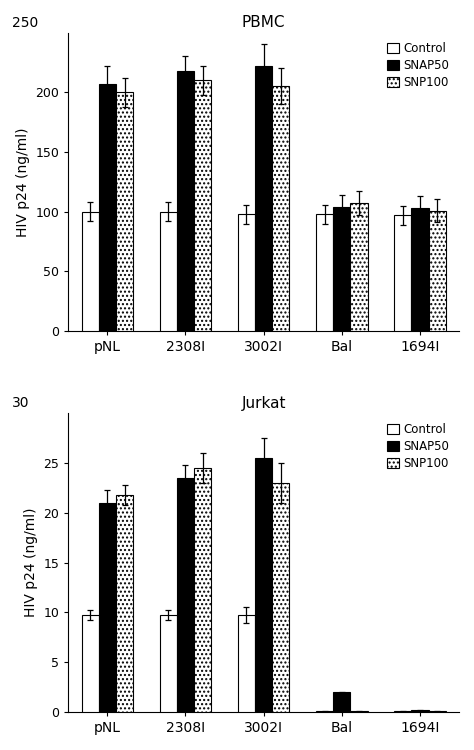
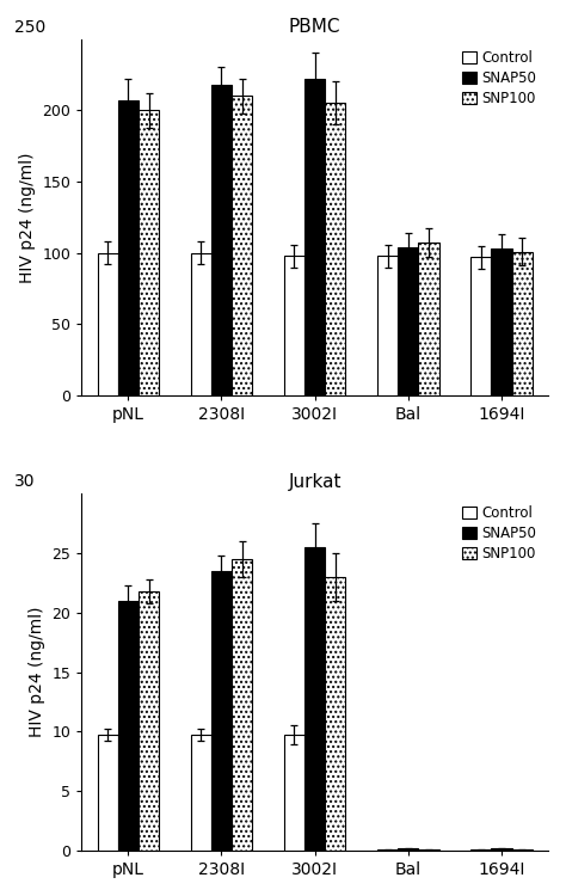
Jurkat/SNAP50/Bal: 2.0 -> 0.1
